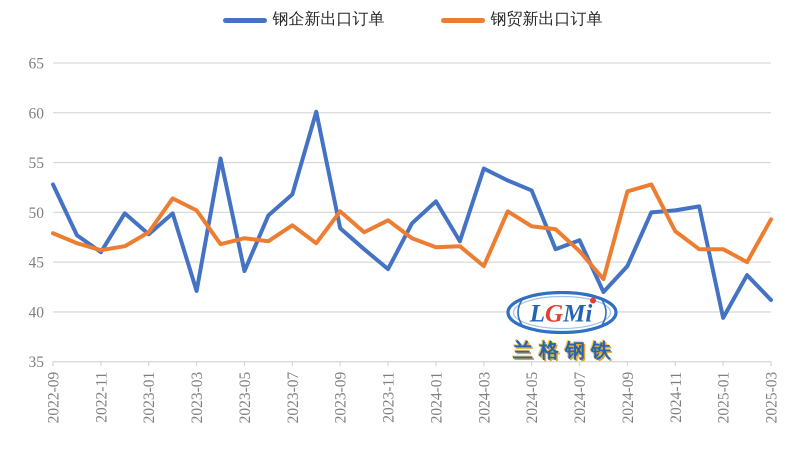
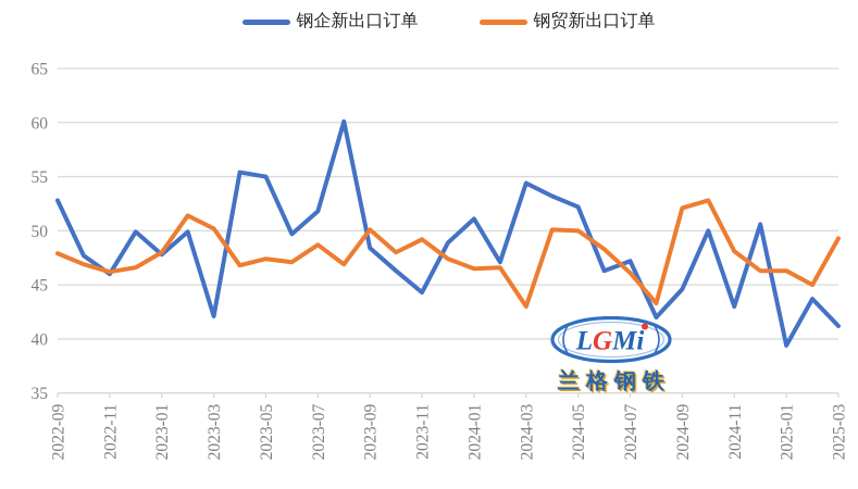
钢企新出口订单/2023-05: 44 -> 55
钢贸新出口订单/2024-03: 45 -> 43
钢贸新出口订单/2024-05: 49 -> 50
钢企新出口订单/2024-11: 50 -> 43
